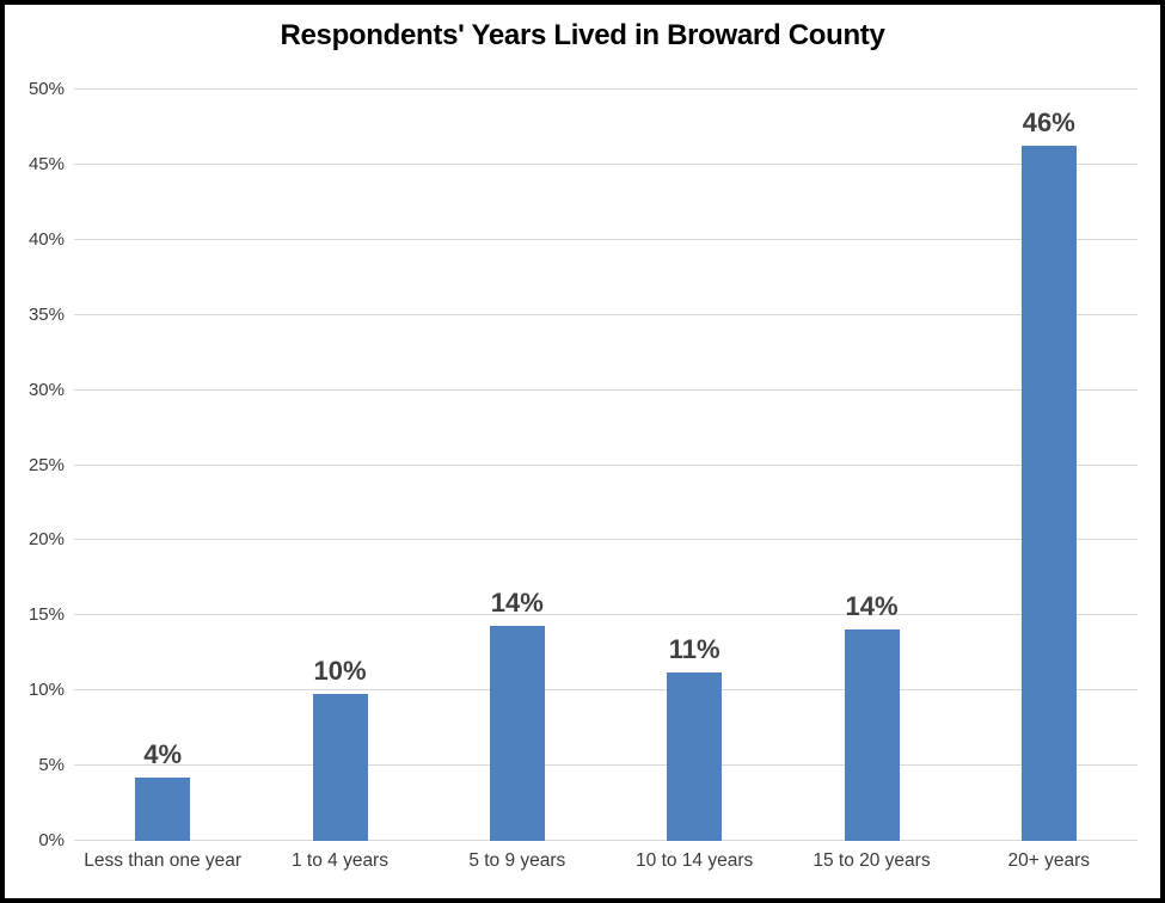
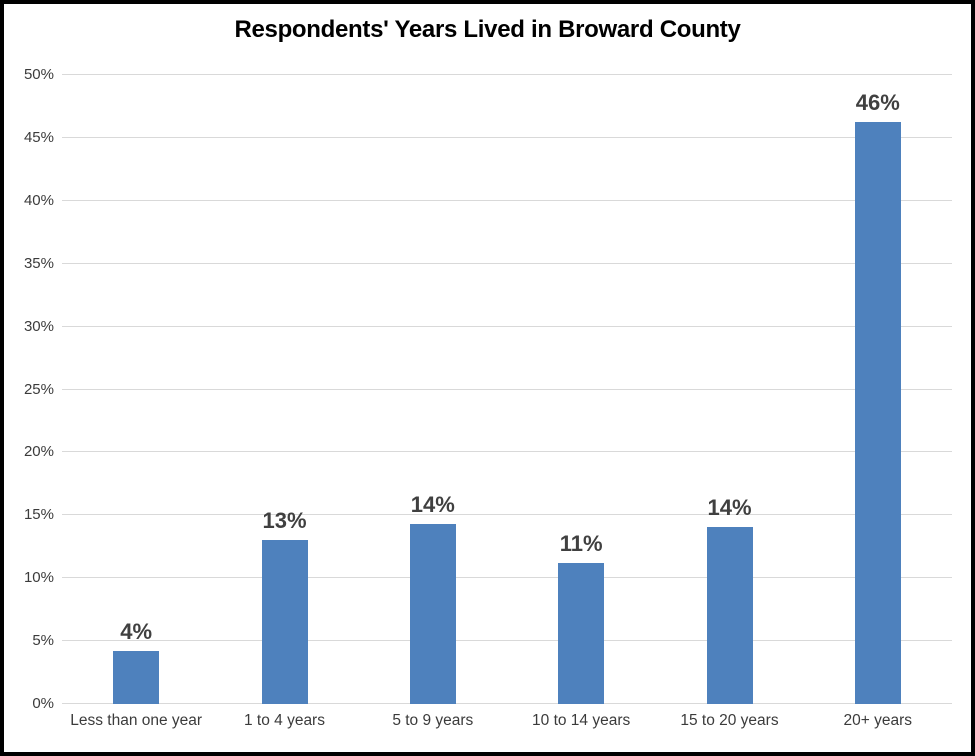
1 to 4 years: 10% -> 13%
